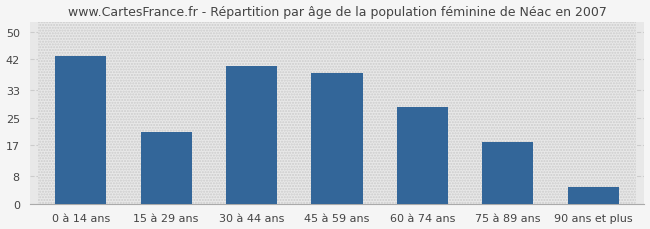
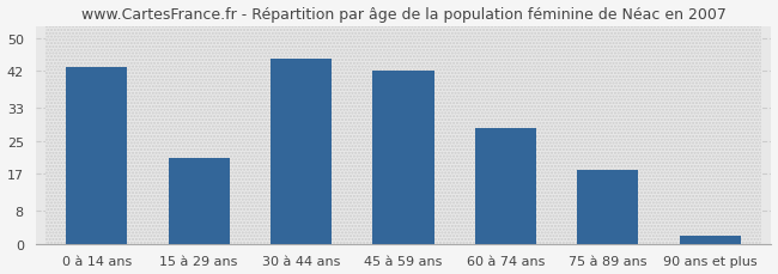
30 à 44 ans: 40 -> 45
45 à 59 ans: 38 -> 42
90 ans et plus: 5 -> 2
